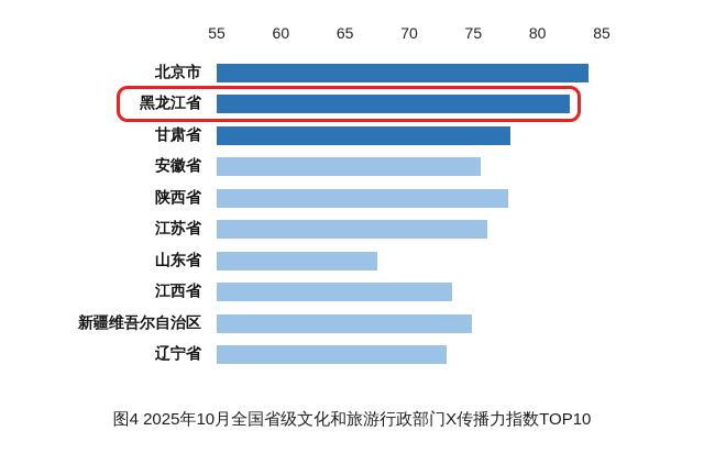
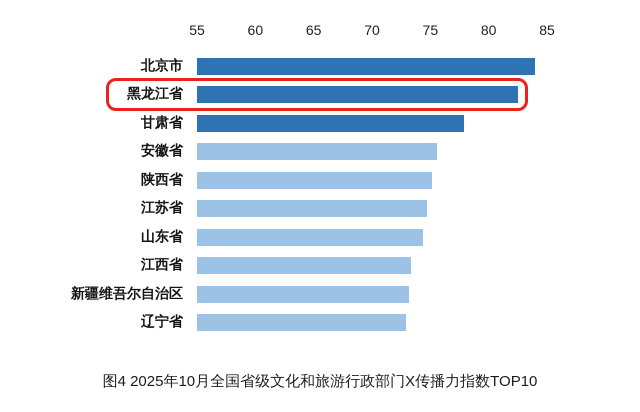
陕西省: 77.7 -> 75.1
江苏省: 76.1 -> 74.7
山东省: 67.5 -> 74.4
新疆维吾尔自治区: 74.9 -> 73.2
